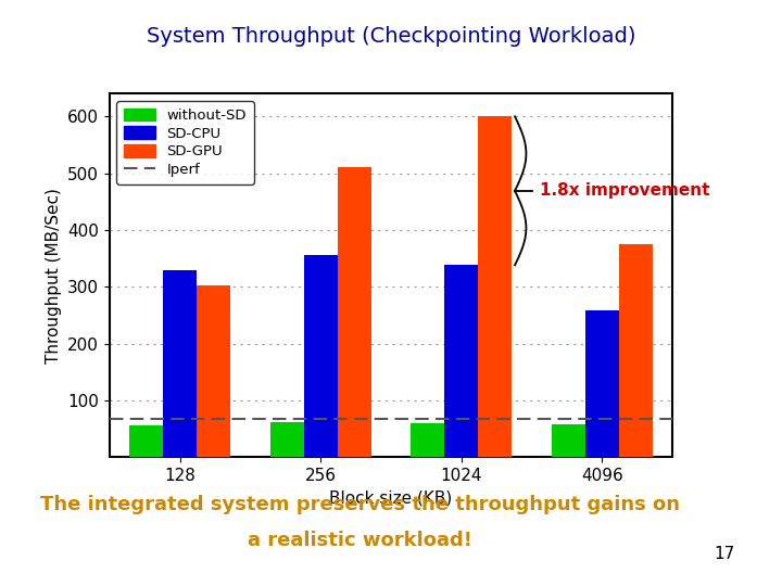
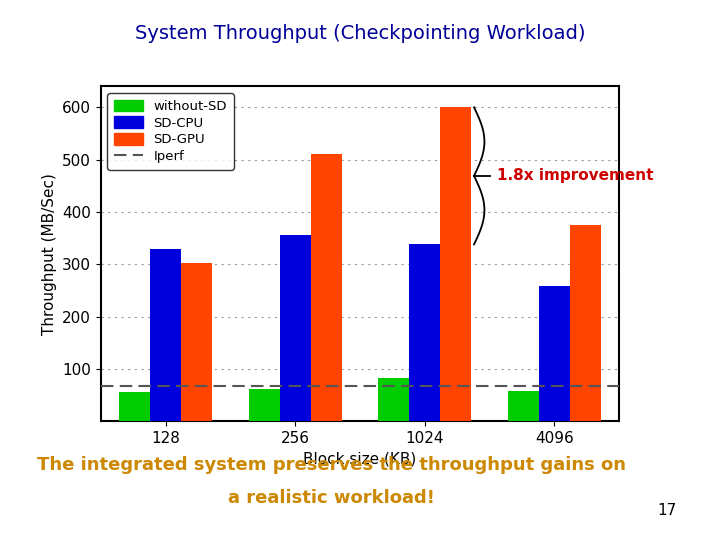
without-SD/1024: 60 -> 82
